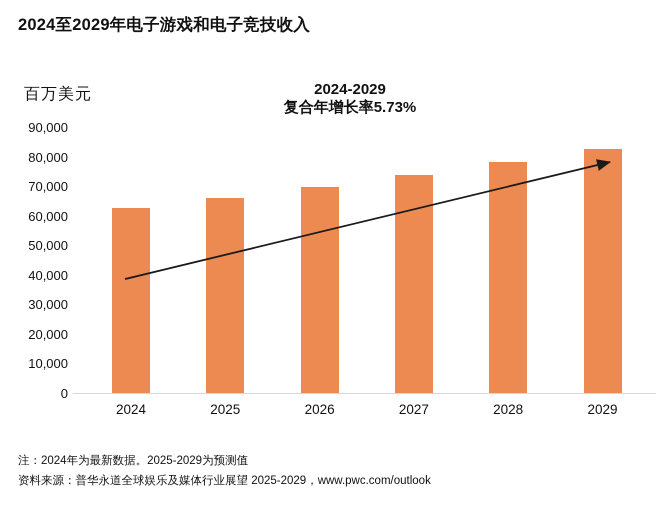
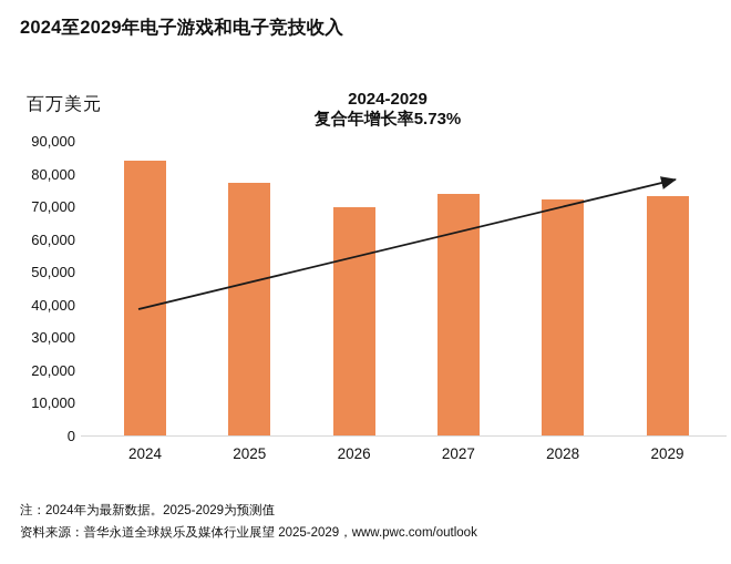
2024: 62000 -> 84000
2025: 66000 -> 77000
2028: 78000 -> 72000
2029: 83000 -> 73000
